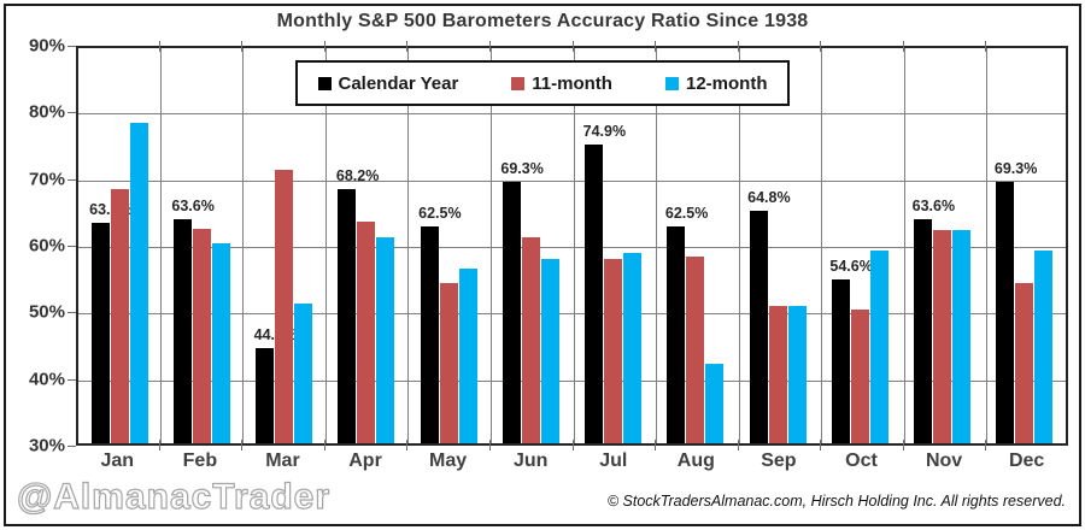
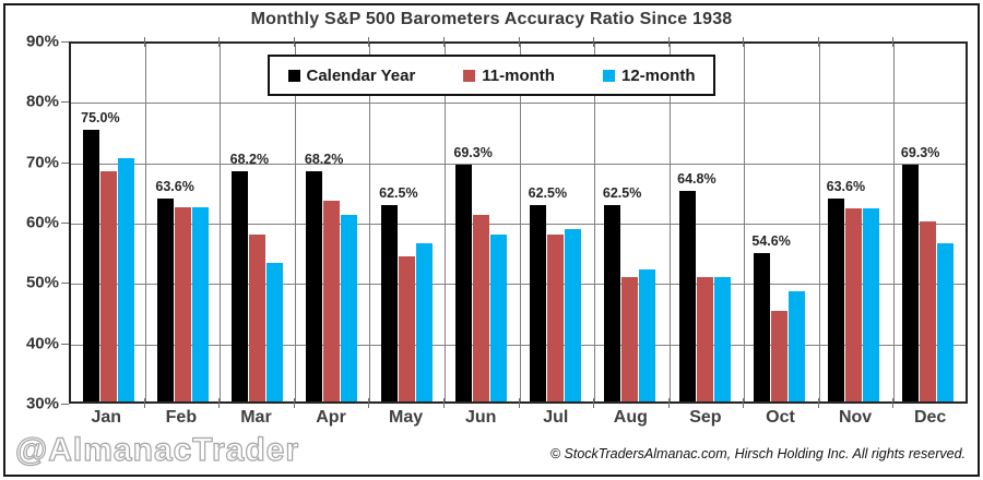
Calendar Year/Jan: 63.1% -> 75.0%
12-month/Jan: 78% -> 70%
12-month/Feb: 60% -> 62%
Calendar Year/Mar: 44.2% -> 68.2%
11-month/Mar: 71% -> 58%
12-month/Mar: 51% -> 53%
Calendar Year/Jul: 74.9% -> 62.5%
11-month/Aug: 58% -> 51%
12-month/Aug: 42% -> 52%
11-month/Oct: 50% -> 45%
12-month/Oct: 59% -> 48%
11-month/Dec: 54% -> 60%
12-month/Dec: 59% -> 56%
